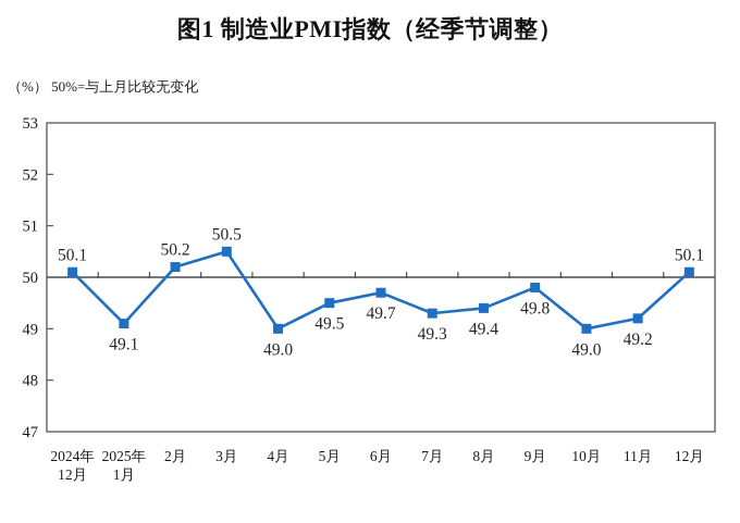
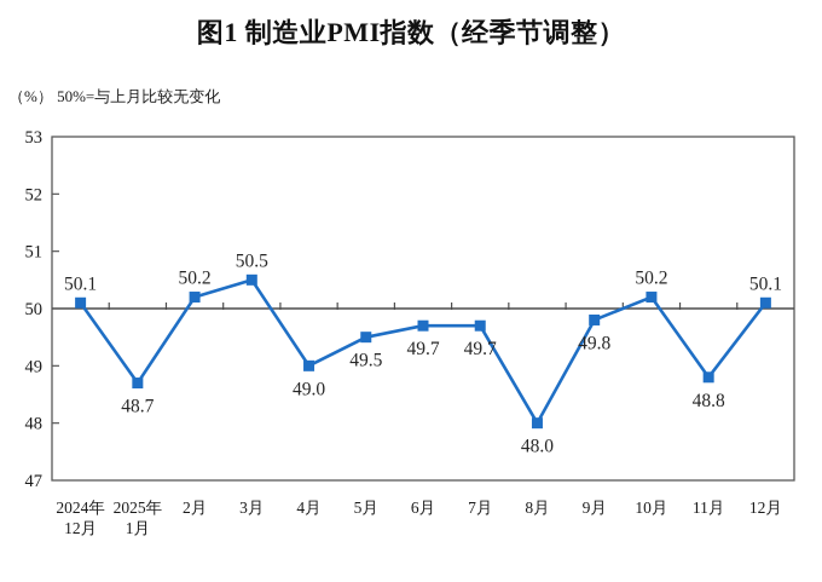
2025年 1月: 49.1 -> 48.7
7月: 49.3 -> 49.7
8月: 49.4 -> 48.0
10月: 49.0 -> 50.2
11月: 49.2 -> 48.8
